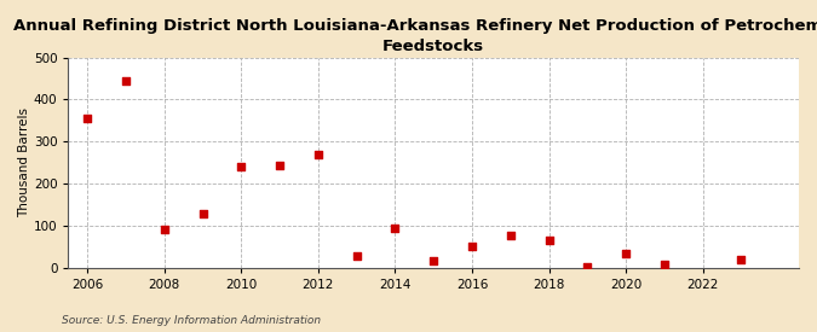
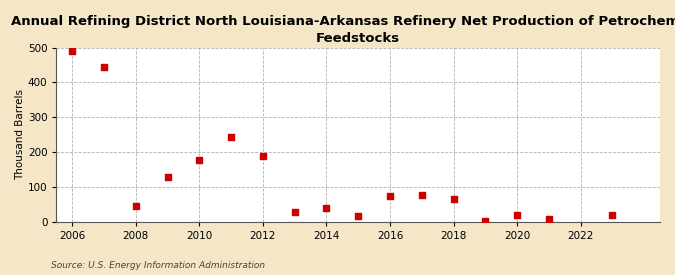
2006: 355 -> 490
2008: 90 -> 46
2010: 240 -> 178
2012: 270 -> 188
2014: 95 -> 40
2016: 50 -> 75
2020: 35 -> 18
